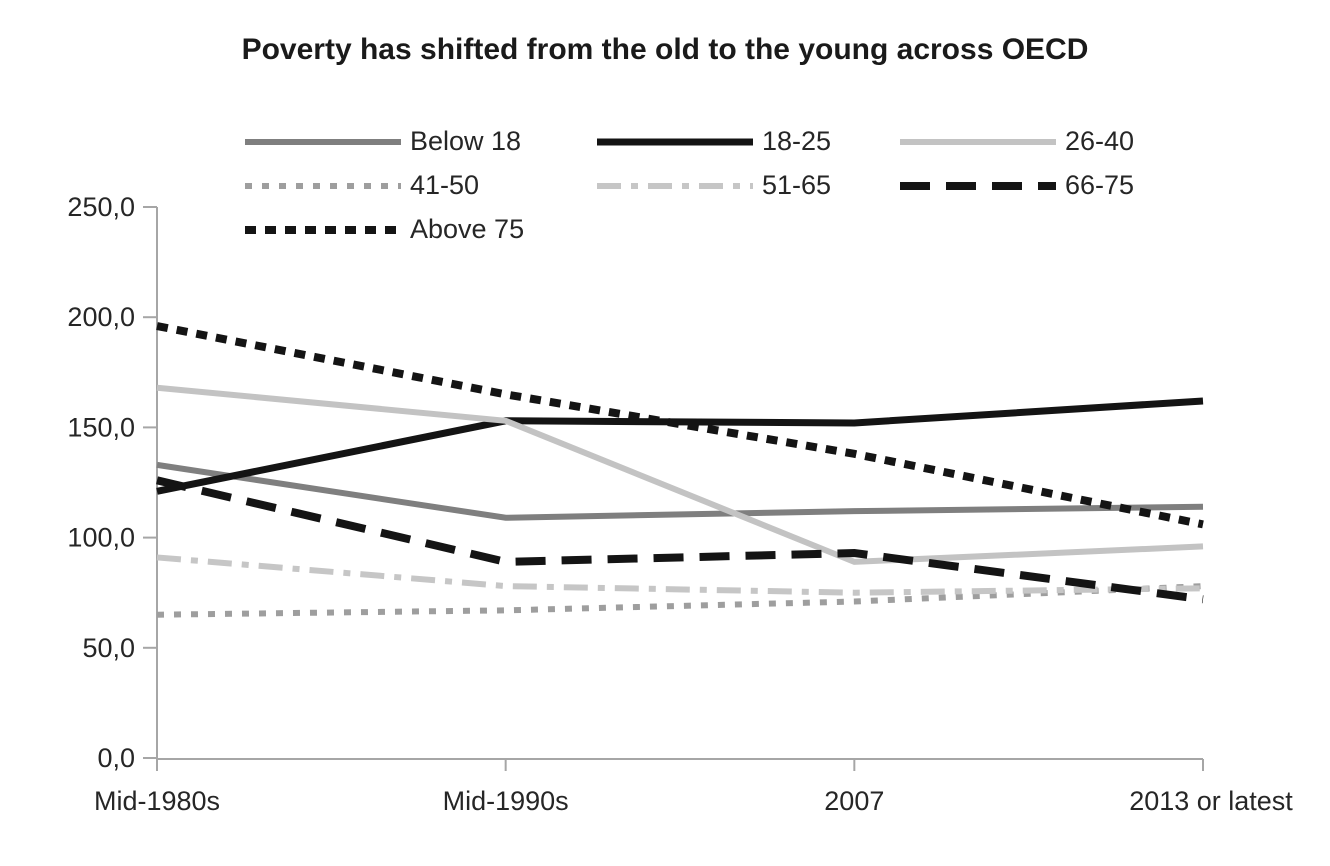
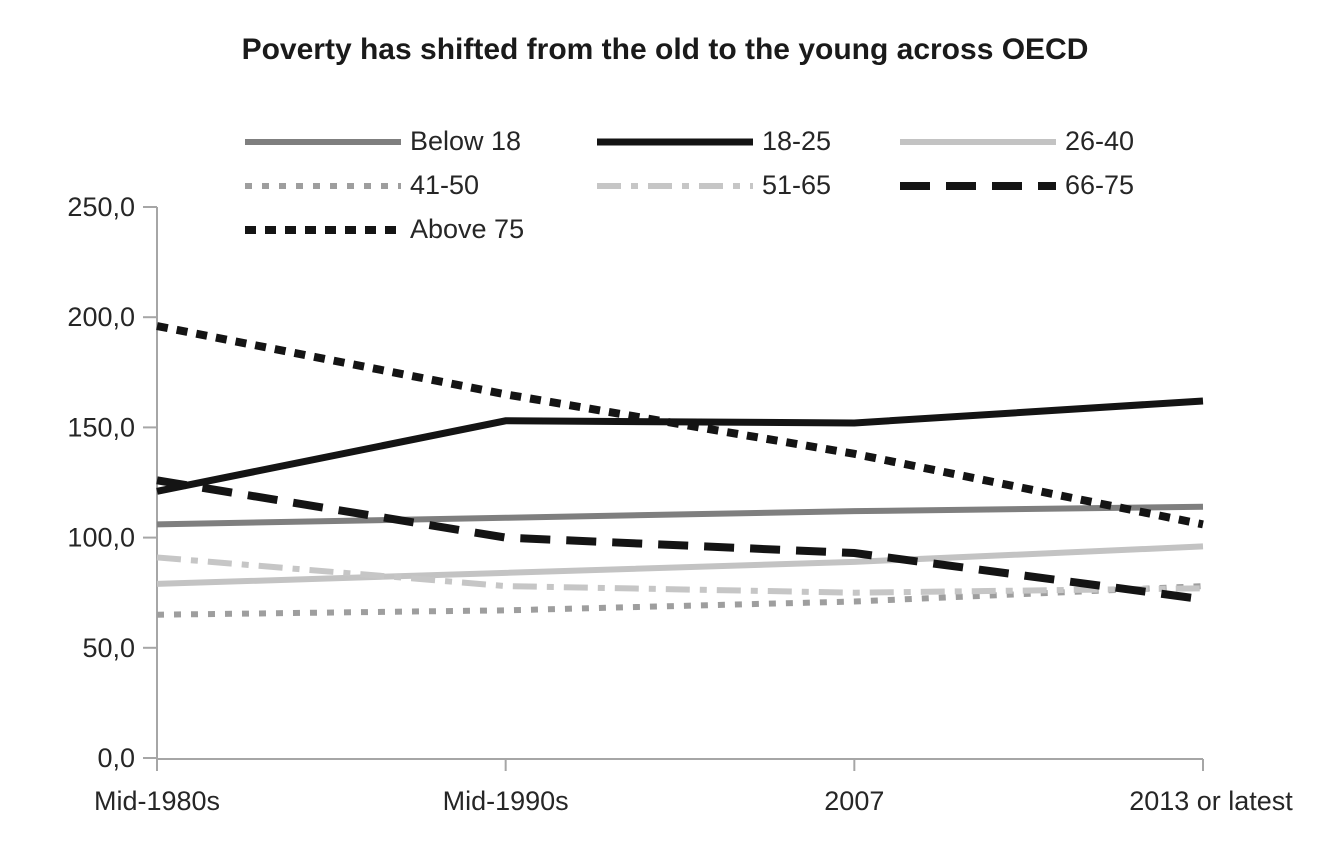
Below 18/Mid-1980s: 133 -> 106
26-40/Mid-1980s: 168 -> 79
26-40/Mid-1990s: 153 -> 84
66-75/Mid-1990s: 89 -> 100
